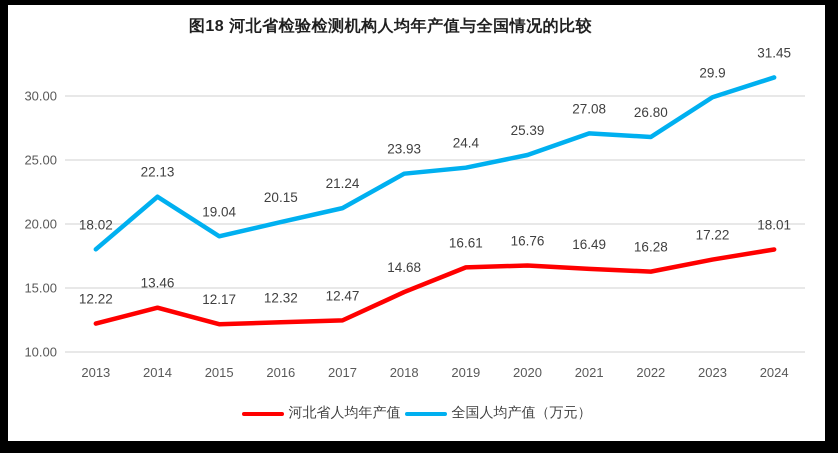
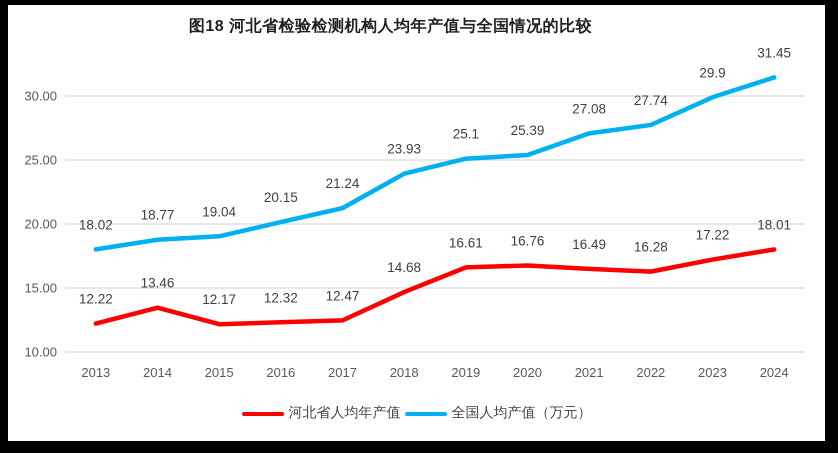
全国人均产值（万元）/2014: 22.13 -> 18.77
全国人均产值（万元）/2019: 24.4 -> 25.1
全国人均产值（万元）/2022: 26.80 -> 27.74
